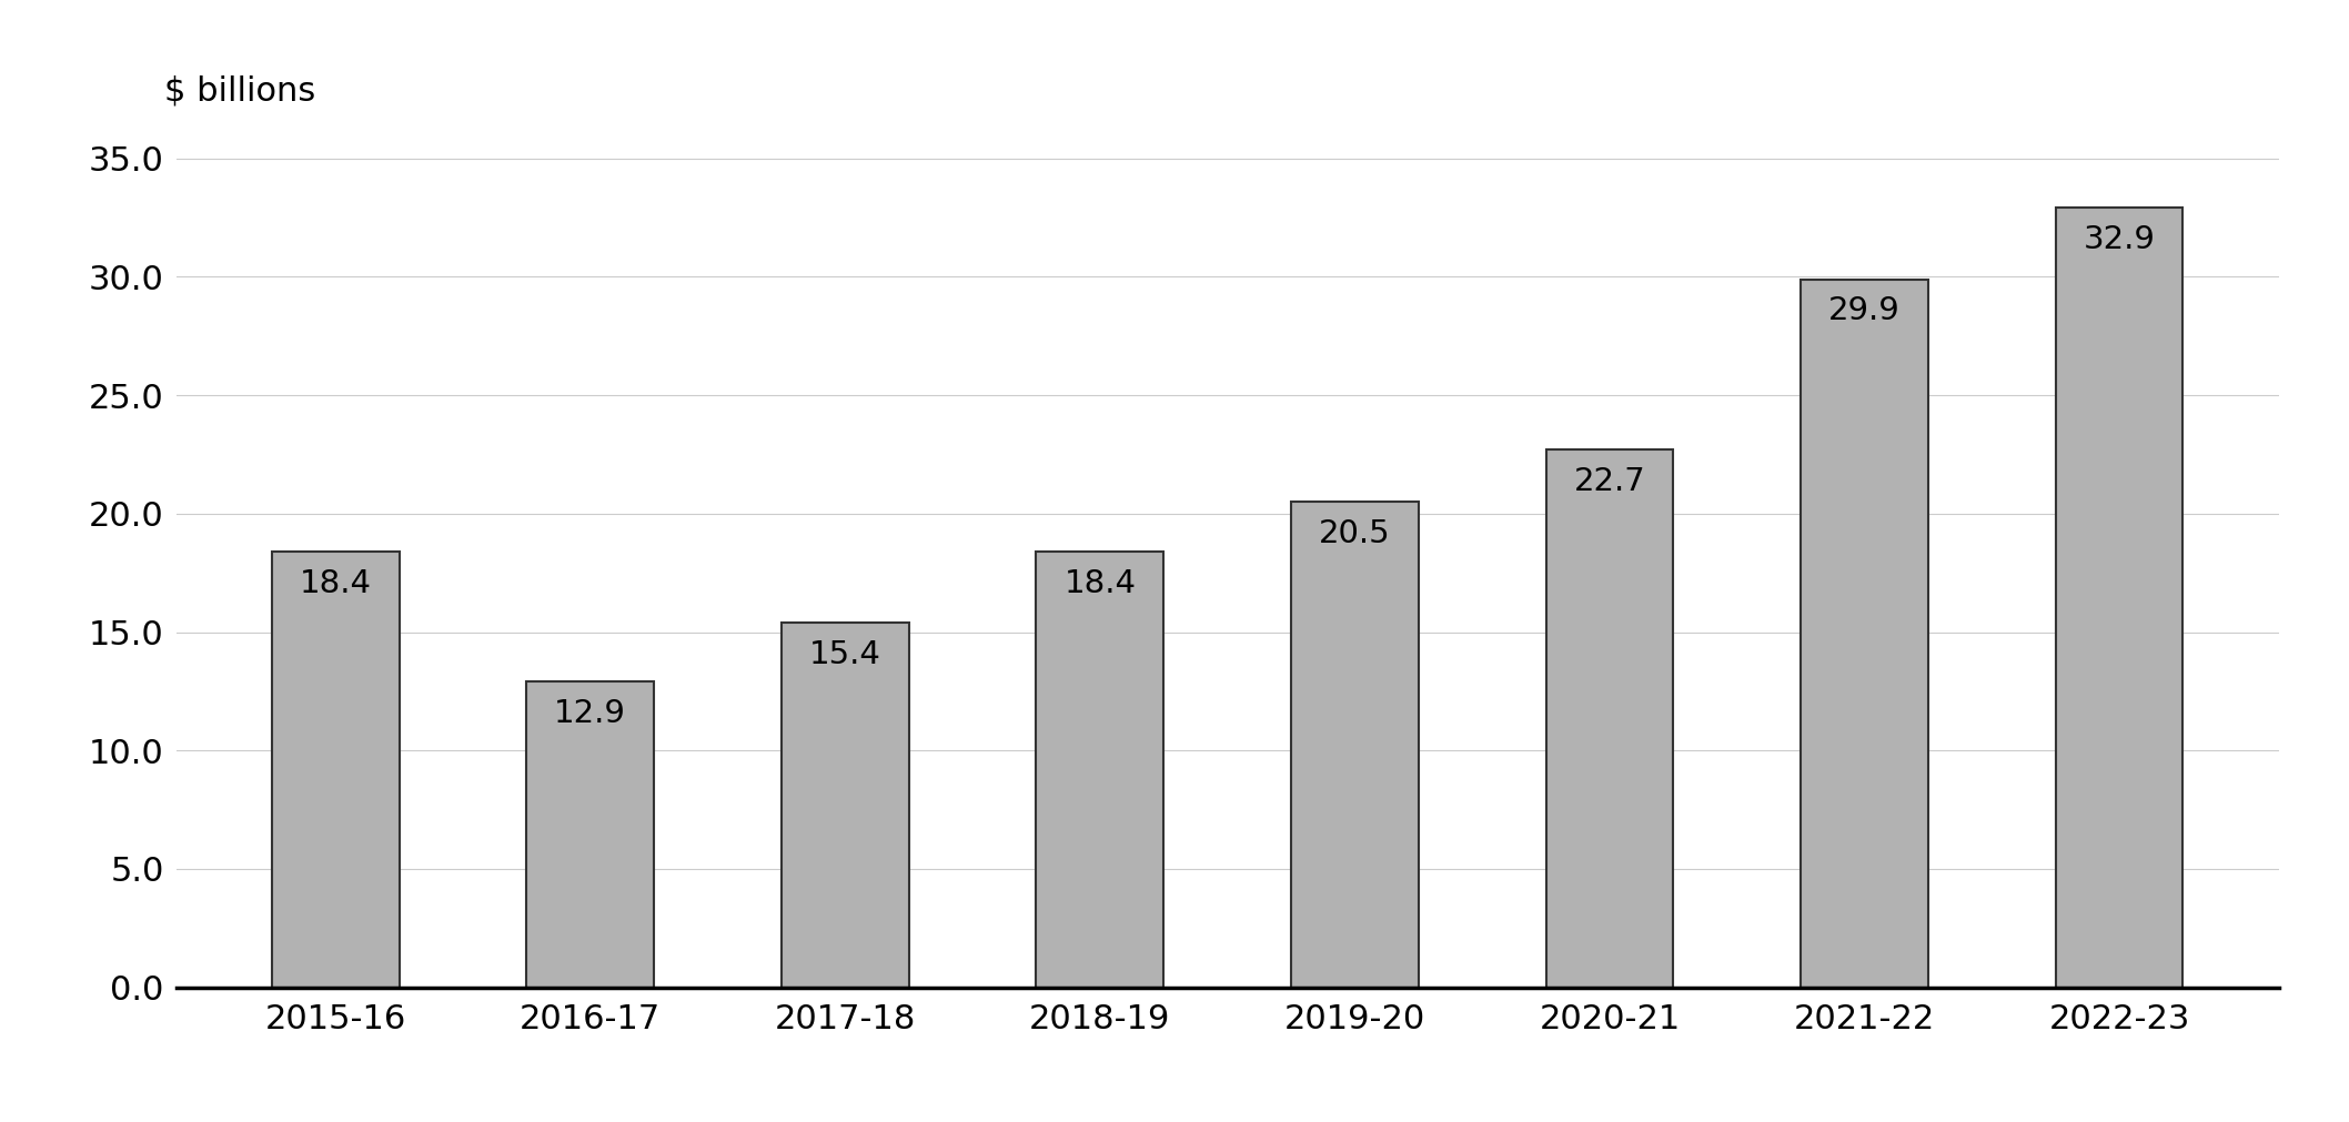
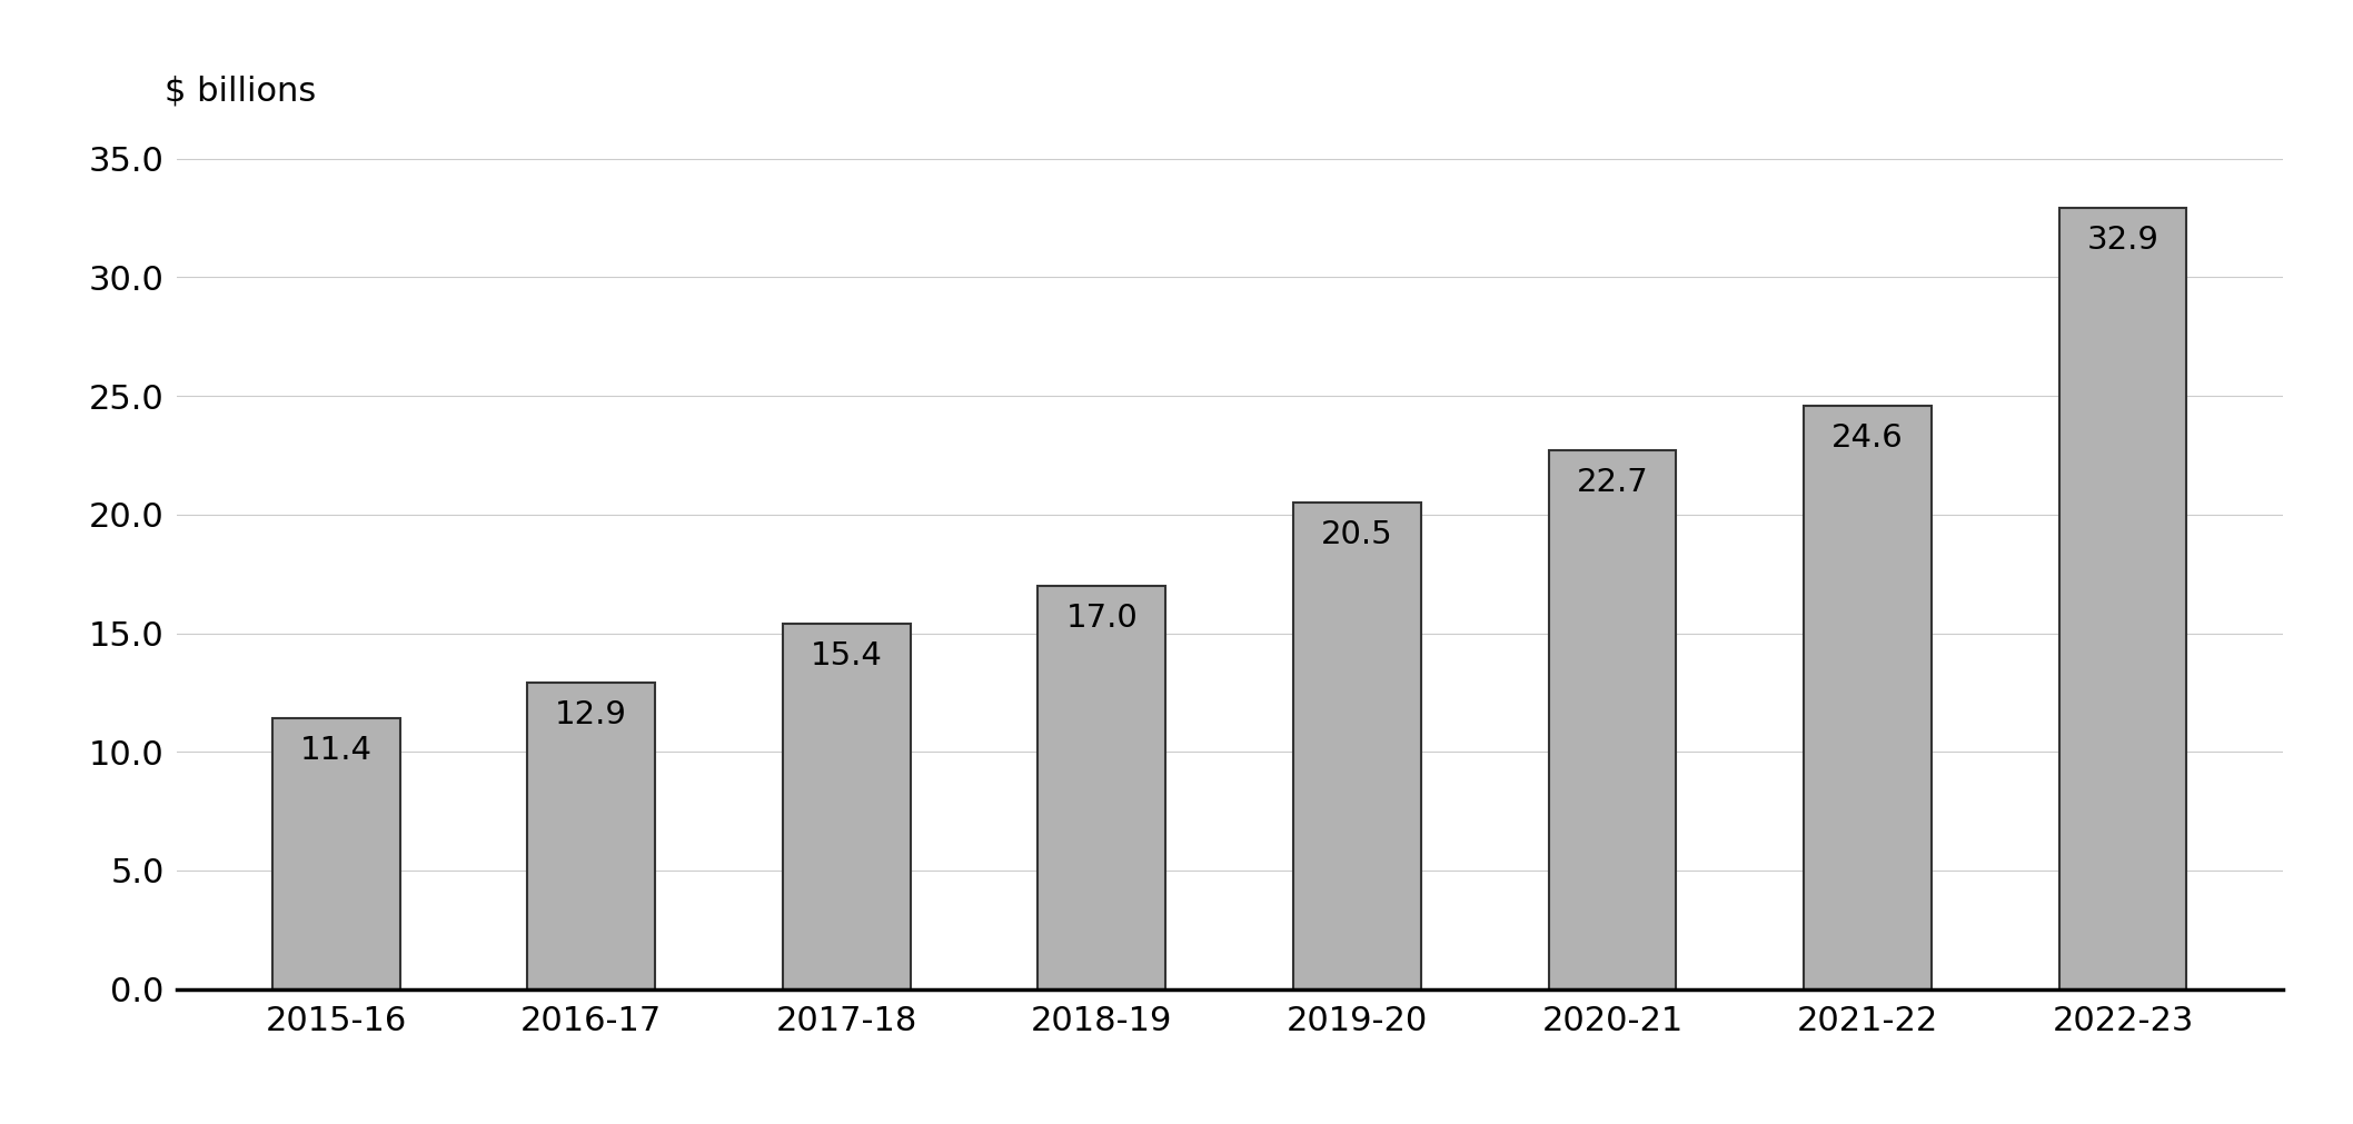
2015-16: 18.4 -> 11.4
2018-19: 18.4 -> 17.0
2021-22: 29.9 -> 24.6
